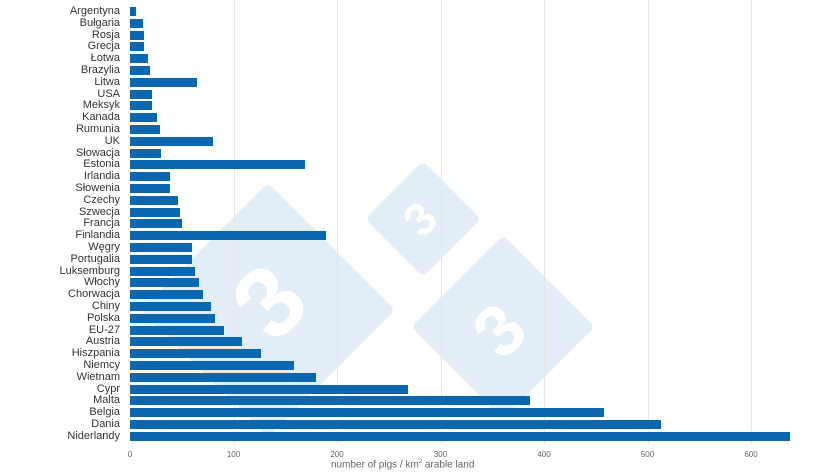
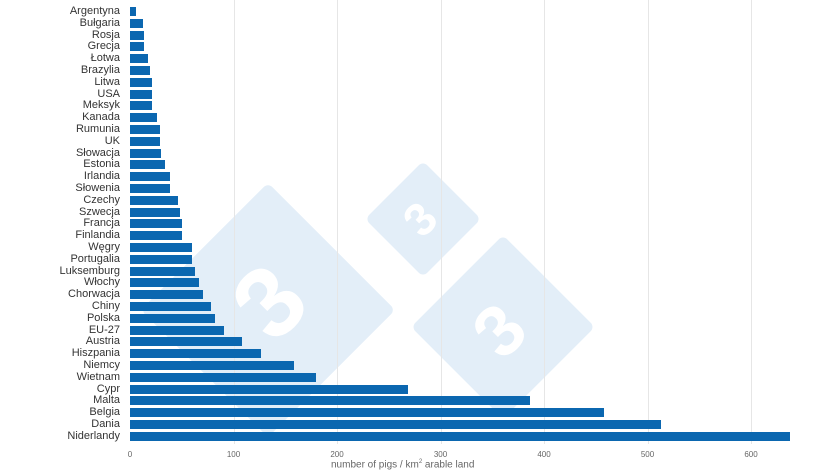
Litwa: 65 -> 21
UK: 80 -> 29
Estonia: 169 -> 34
Finlandia: 189 -> 50
